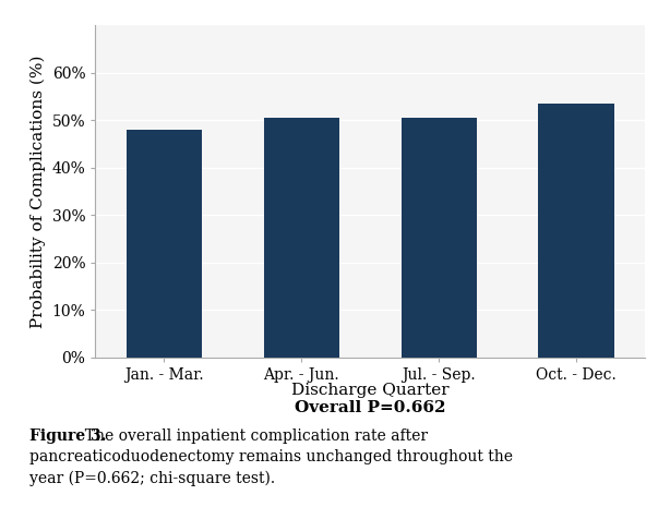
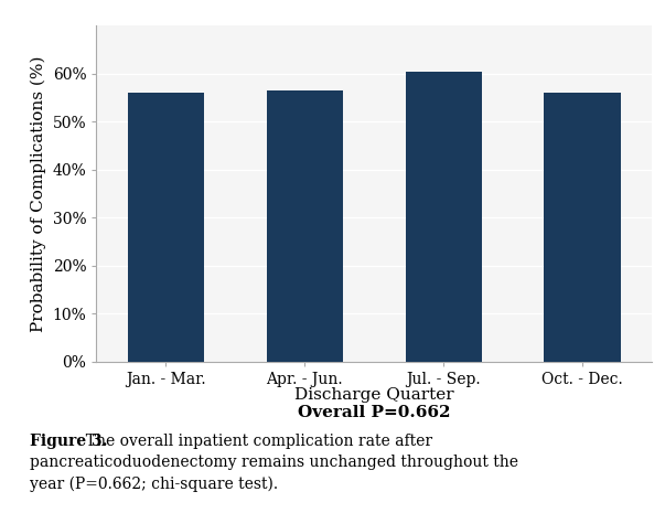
Jan. - Mar.: 48.0% -> 56.0%
Apr. - Jun.: 50.5% -> 56.5%
Jul. - Sep.: 50.5% -> 60.5%
Oct. - Dec.: 53.5% -> 56.0%
